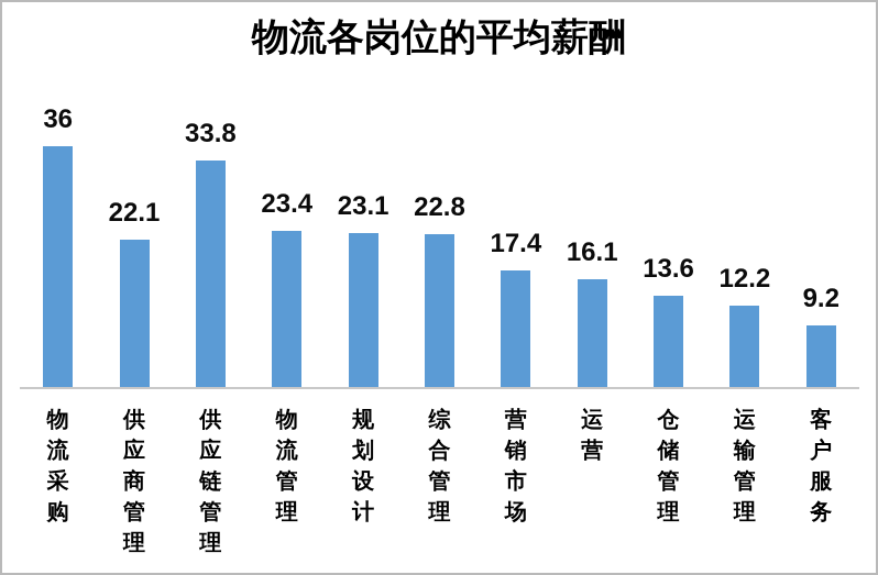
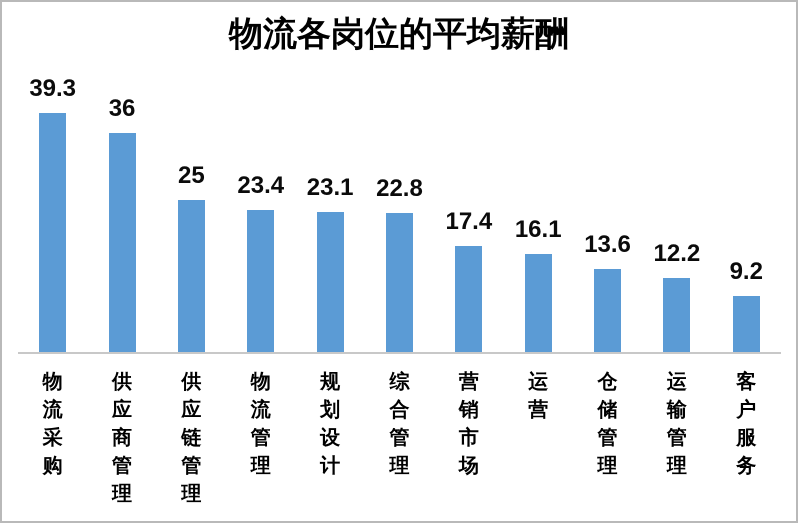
物流采购: 36 -> 39.3
供应商管理: 22.1 -> 36
供应链管理: 33.8 -> 25
